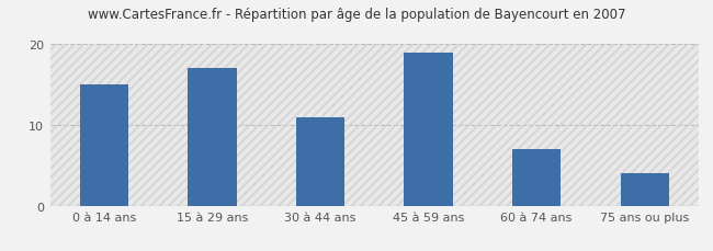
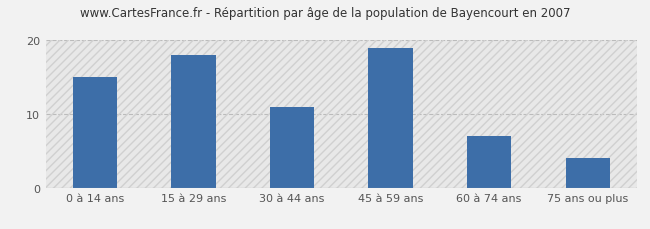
15 à 29 ans: 17 -> 18
